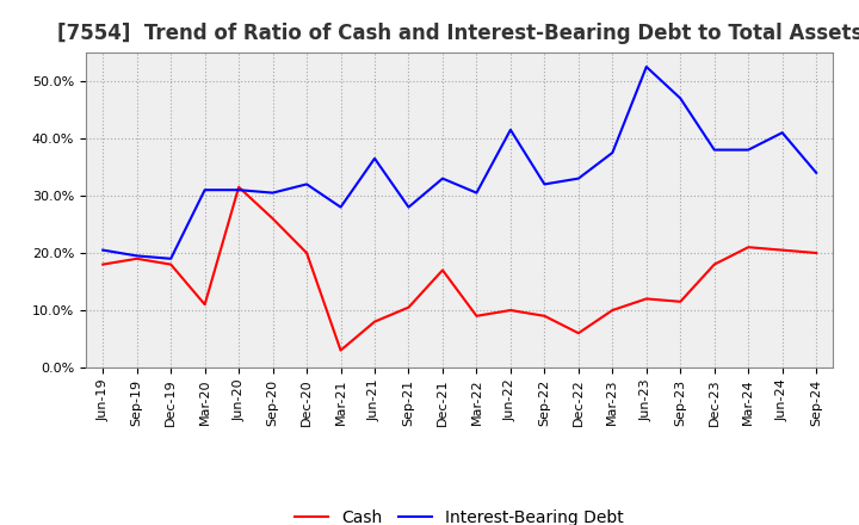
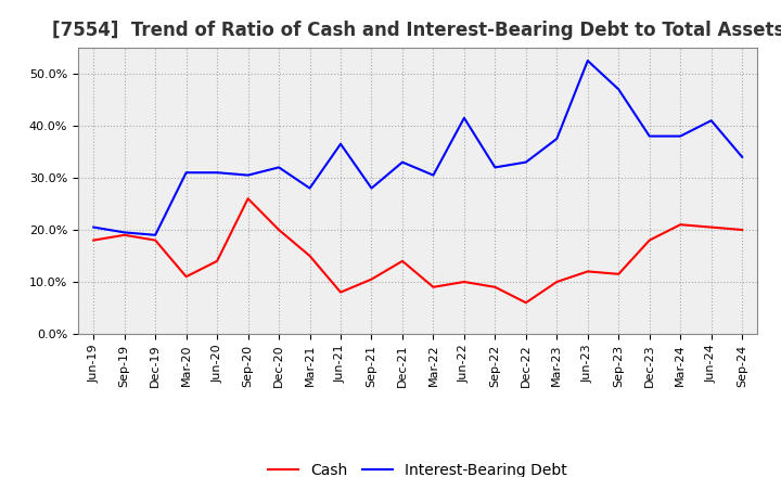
Cash/Jun-20: 31.5% -> 14.0%
Cash/Mar-21: 3.0% -> 15.0%
Cash/Dec-21: 17.0% -> 14.0%
